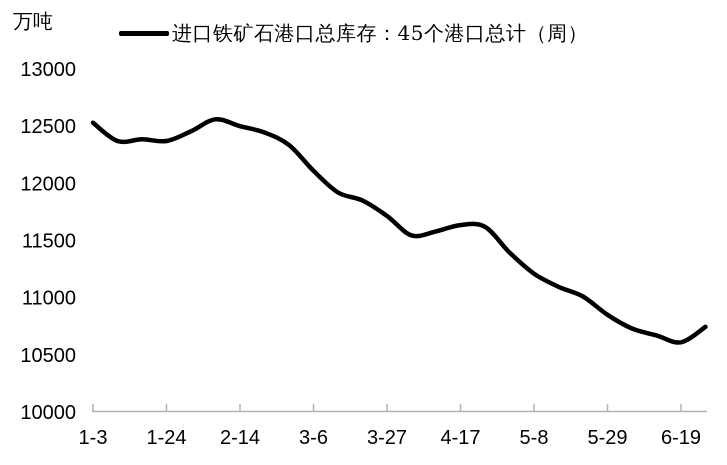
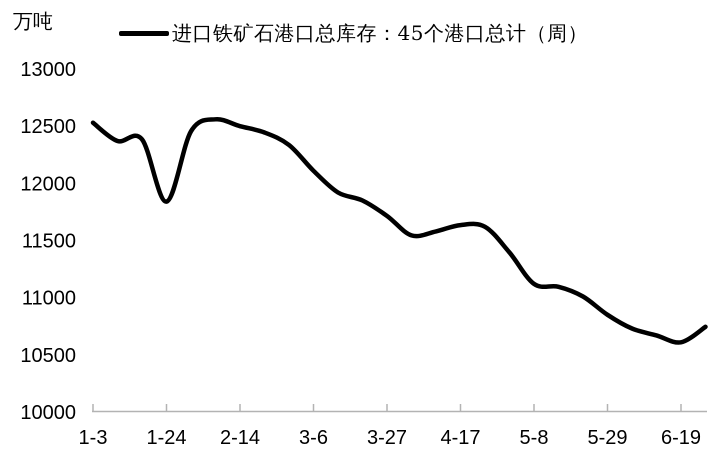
1-24: 12370 -> 11840
5-8: 11210 -> 11120
